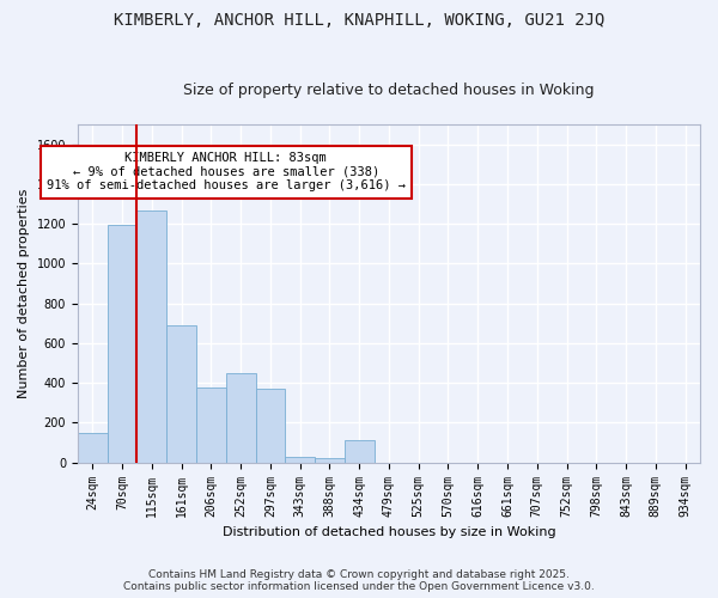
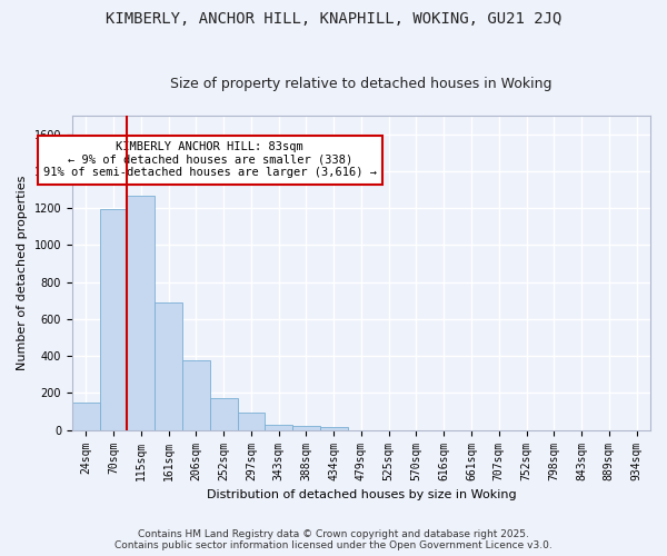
252sqm: 450 -> 180
297sqm: 370 -> 100
434sqm: 110 -> 20
